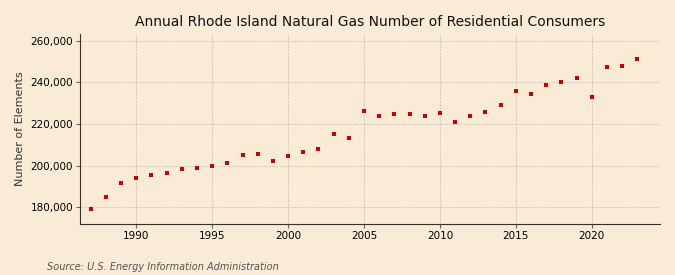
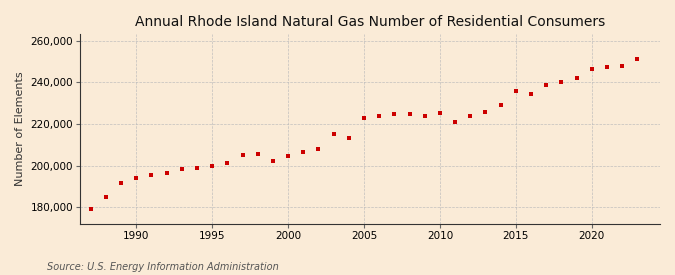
2005: 226,000 -> 223,000
2020: 233,000 -> 246,500
